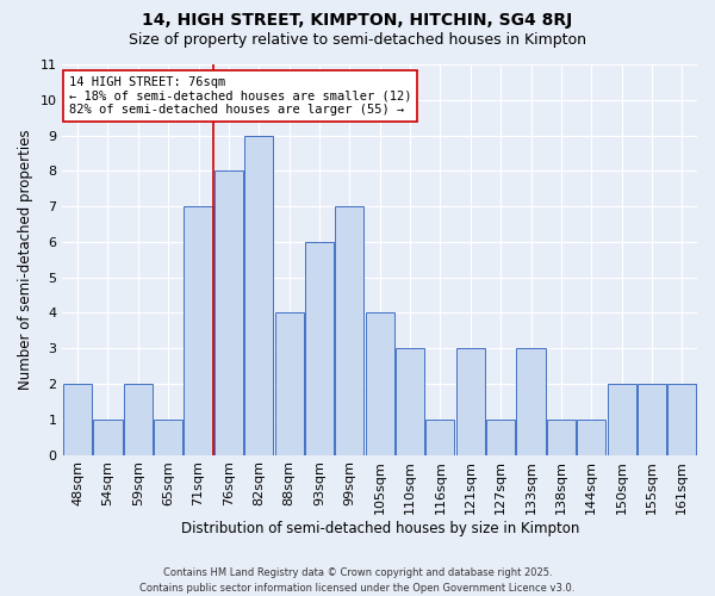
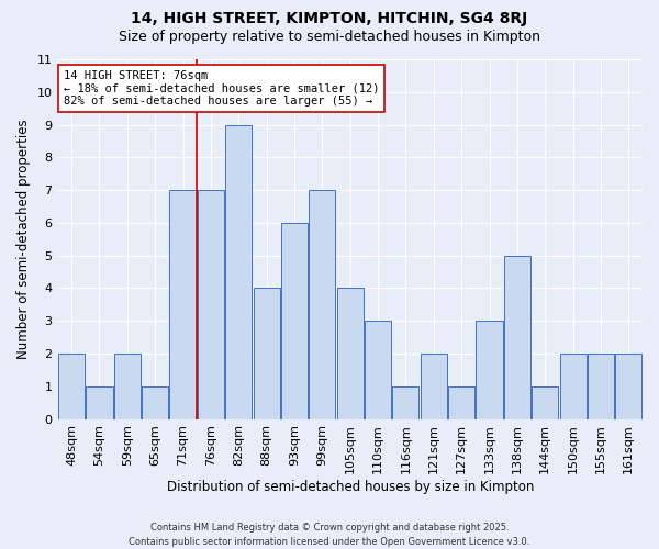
76sqm: 8 -> 7
121sqm: 3 -> 2
138sqm: 1 -> 5
